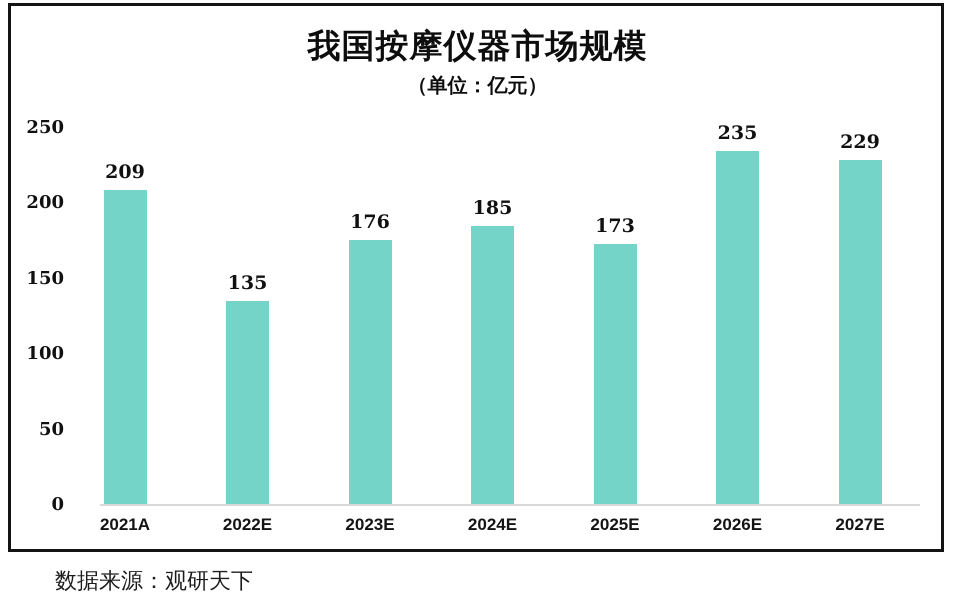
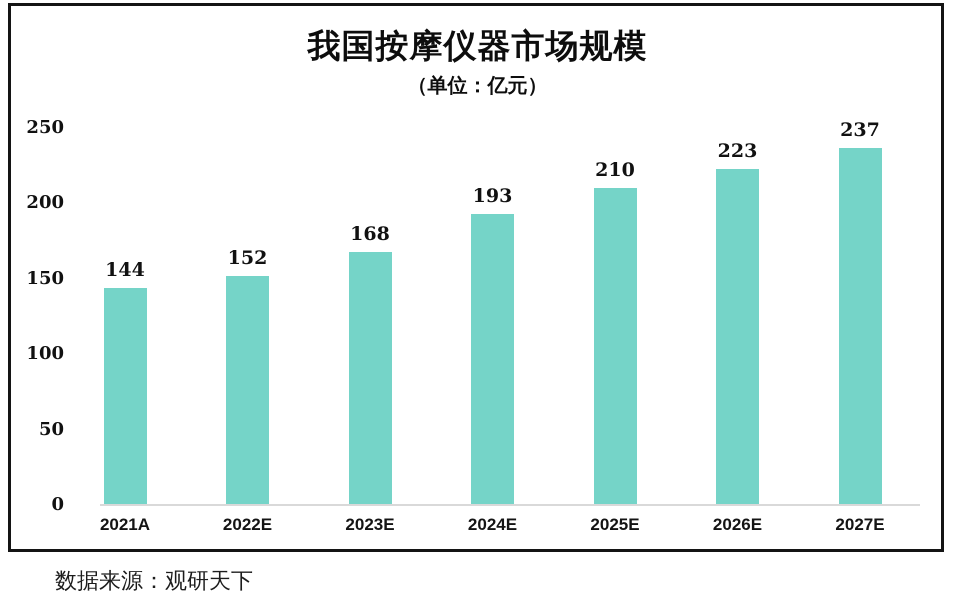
2021A: 209 -> 144
2022E: 135 -> 152
2023E: 176 -> 168
2024E: 185 -> 193
2025E: 173 -> 210
2026E: 235 -> 223
2027E: 229 -> 237
